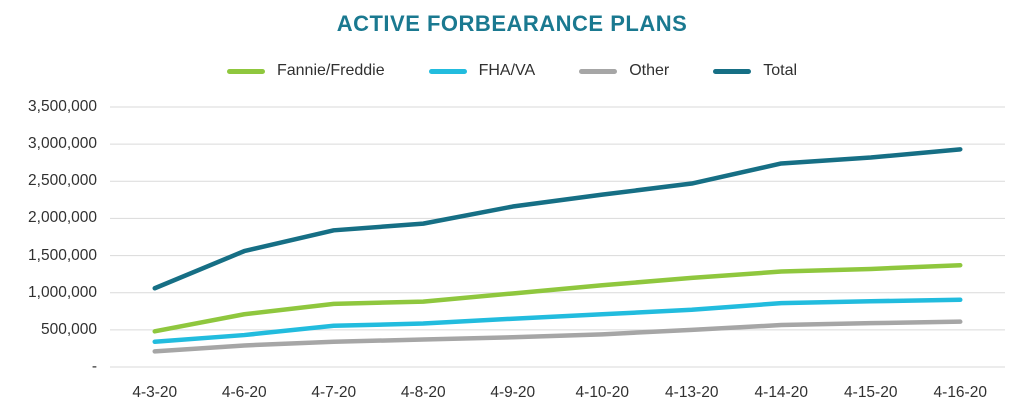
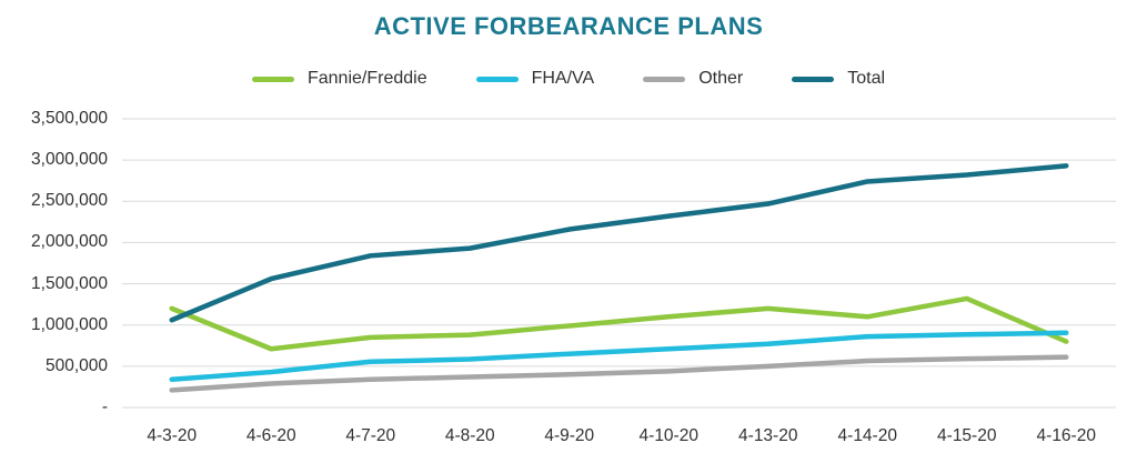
Fannie/Freddie/4-3-20: 500000 -> 1200000
Fannie/Freddie/4-14-20: 1300000 -> 1100000
Fannie/Freddie/4-16-20: 1400000 -> 800000
